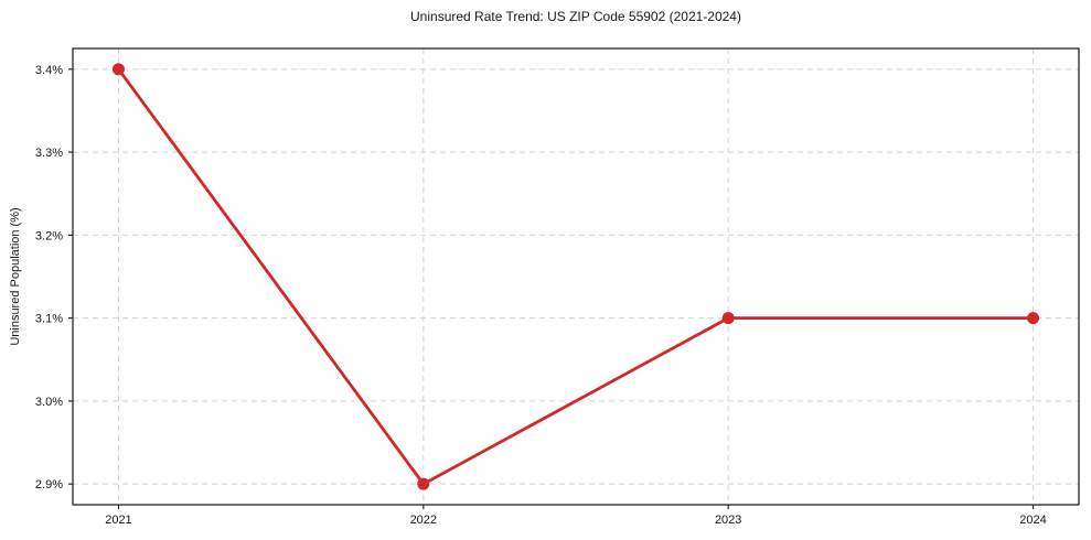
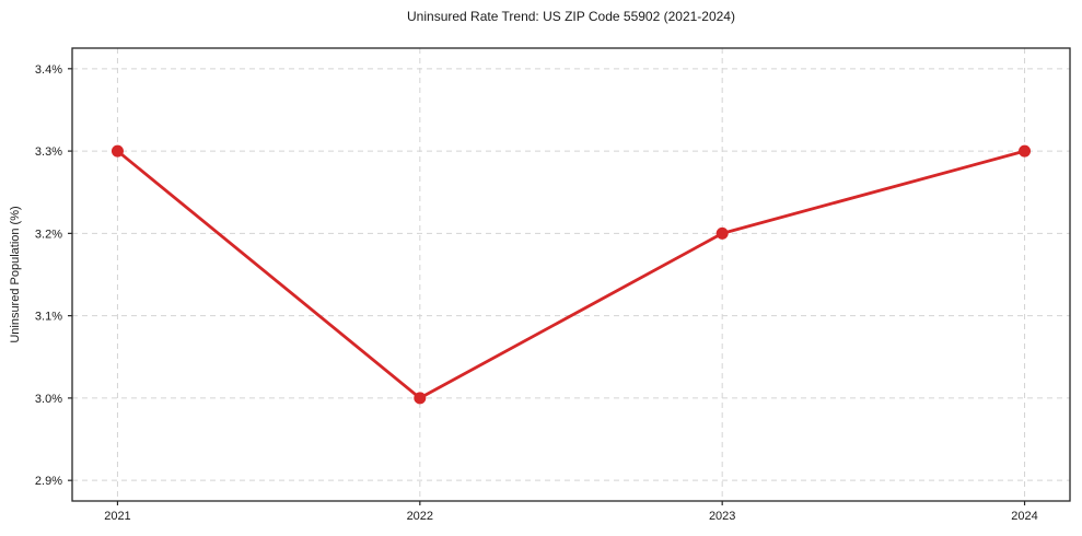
2021: 3.4% -> 3.3%
2022: 2.9% -> 3.0%
2023: 3.1% -> 3.2%
2024: 3.1% -> 3.3%
